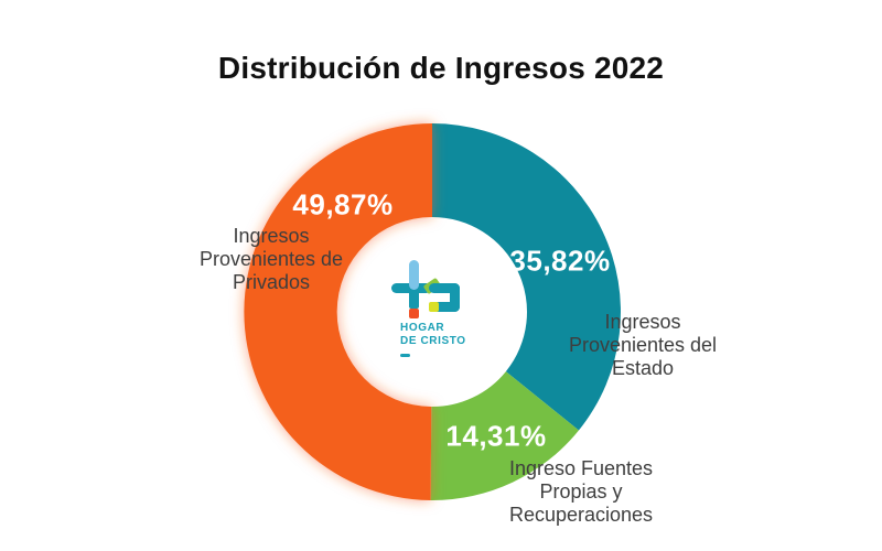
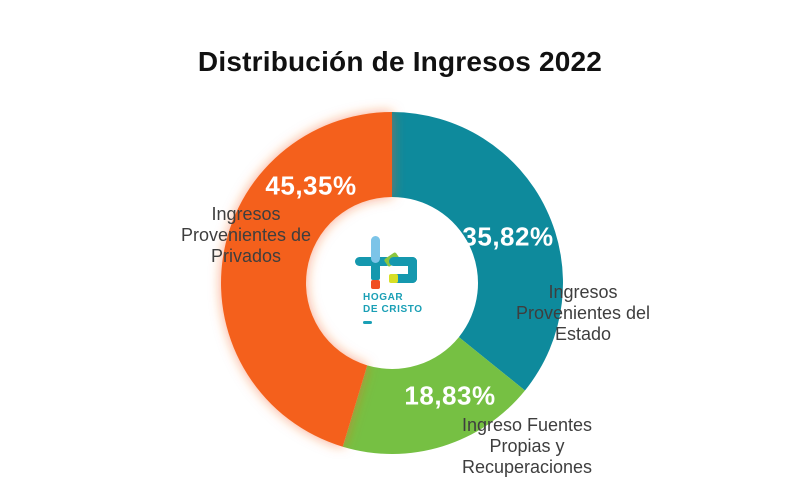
Ingreso Fuentes Propias y Recuperaciones: 14,31% -> 18,83%
Ingresos Provenientes de Privados: 49,87% -> 45,35%
